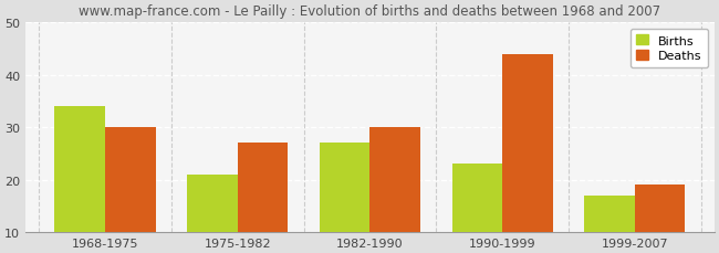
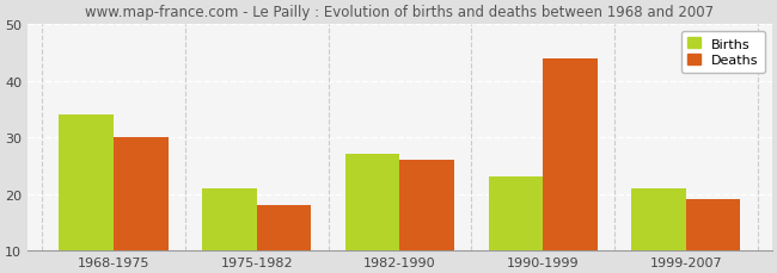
Deaths/1975-1982: 27 -> 18
Deaths/1982-1990: 30 -> 26
Births/1999-2007: 17 -> 21
